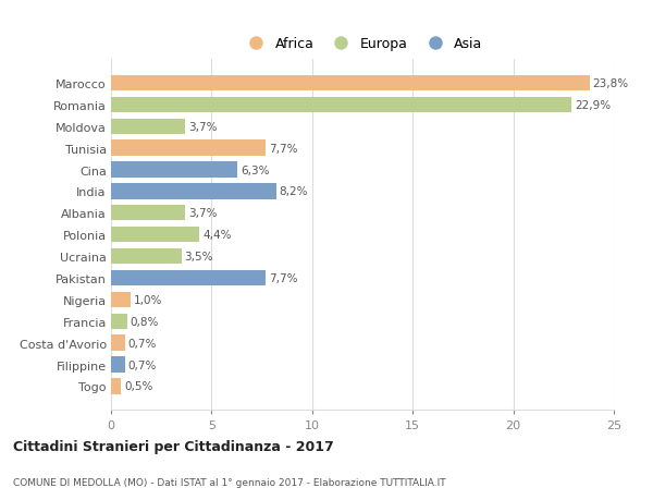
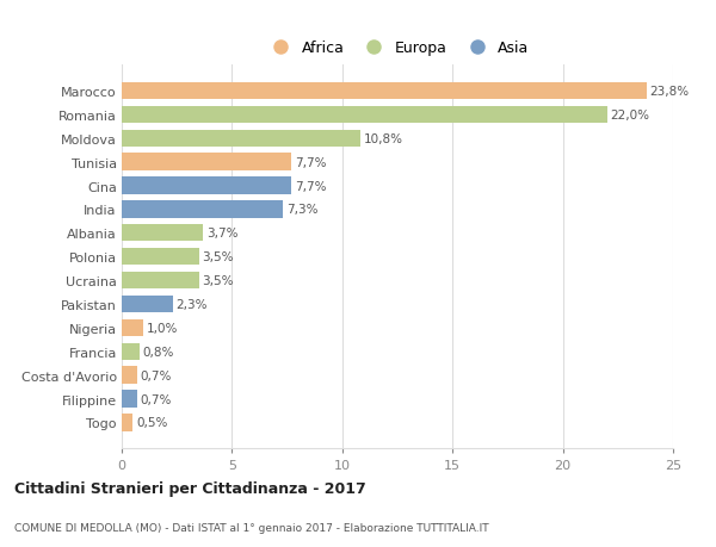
Romania: 22,9% -> 22,0%
Moldova: 3,7% -> 10,8%
Cina: 6,3% -> 7,7%
India: 8,2% -> 7,3%
Polonia: 4,4% -> 3,5%
Pakistan: 7,7% -> 2,3%
